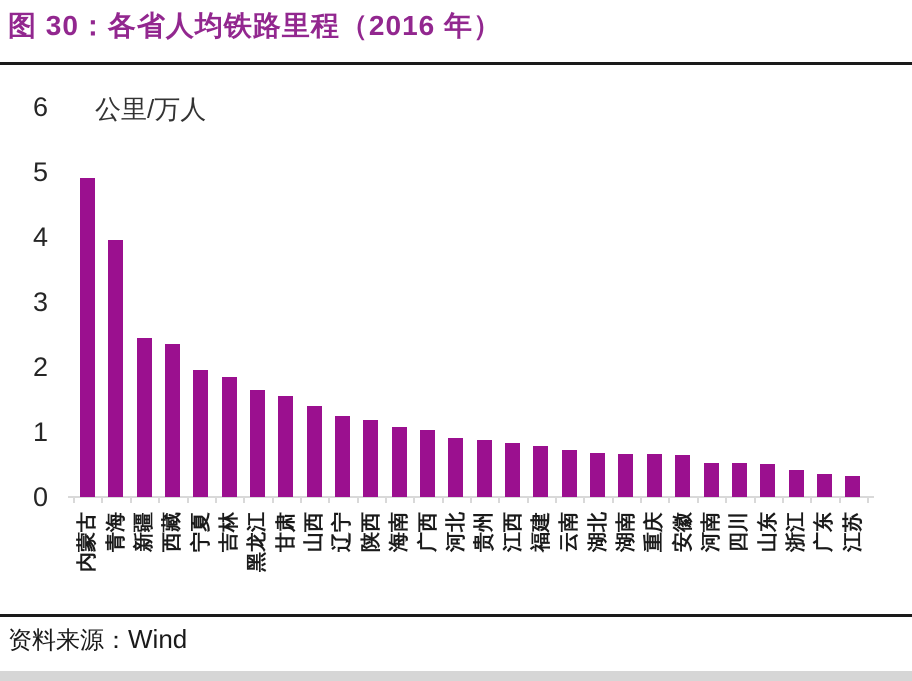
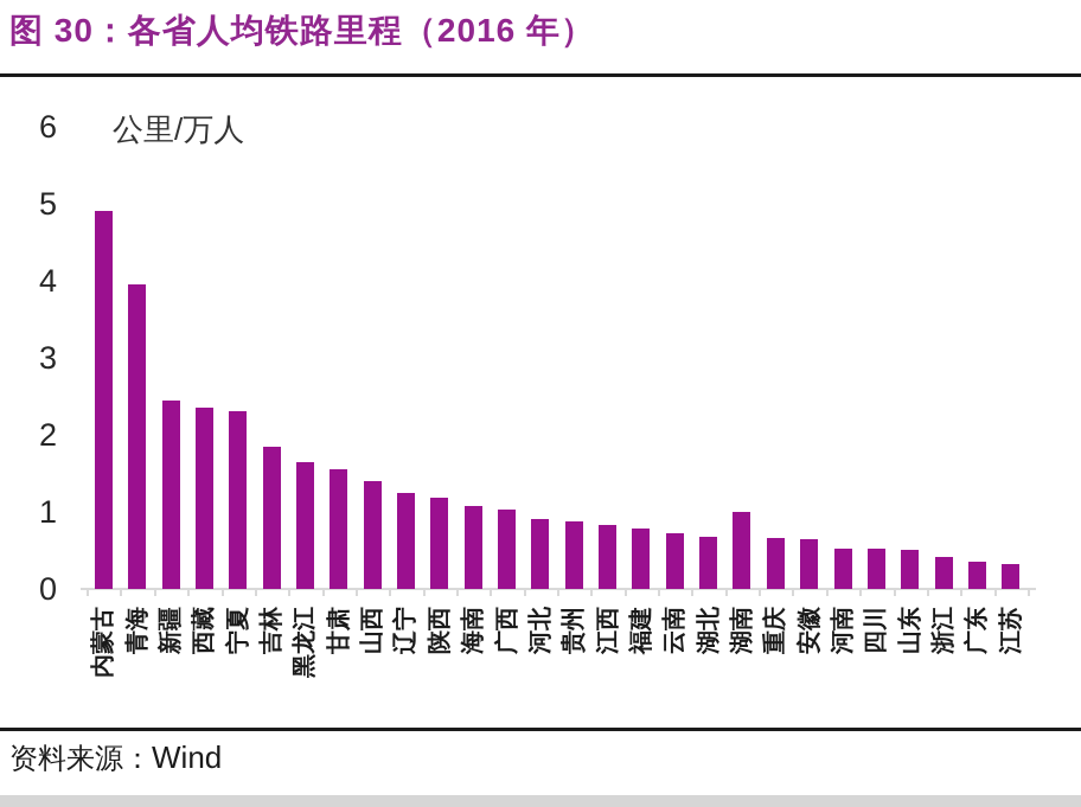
宁夏: 1.9 -> 2.3
湖南: 0.7 -> 1.0
